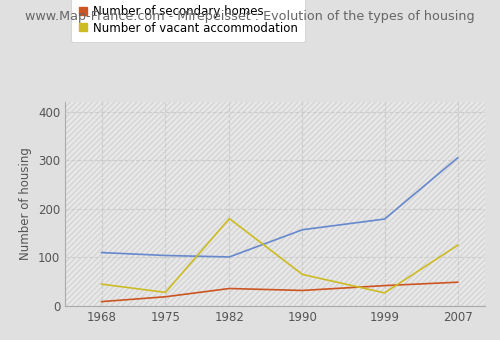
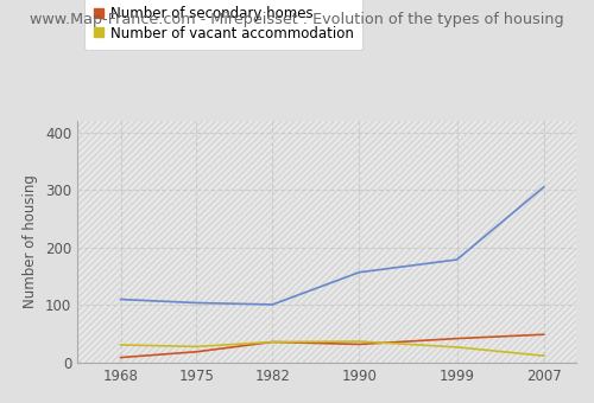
Number of vacant accommodation/1968: 45 -> 31
Number of vacant accommodation/1982: 180 -> 36
Number of vacant accommodation/1990: 65 -> 37
Number of vacant accommodation/2007: 125 -> 12
